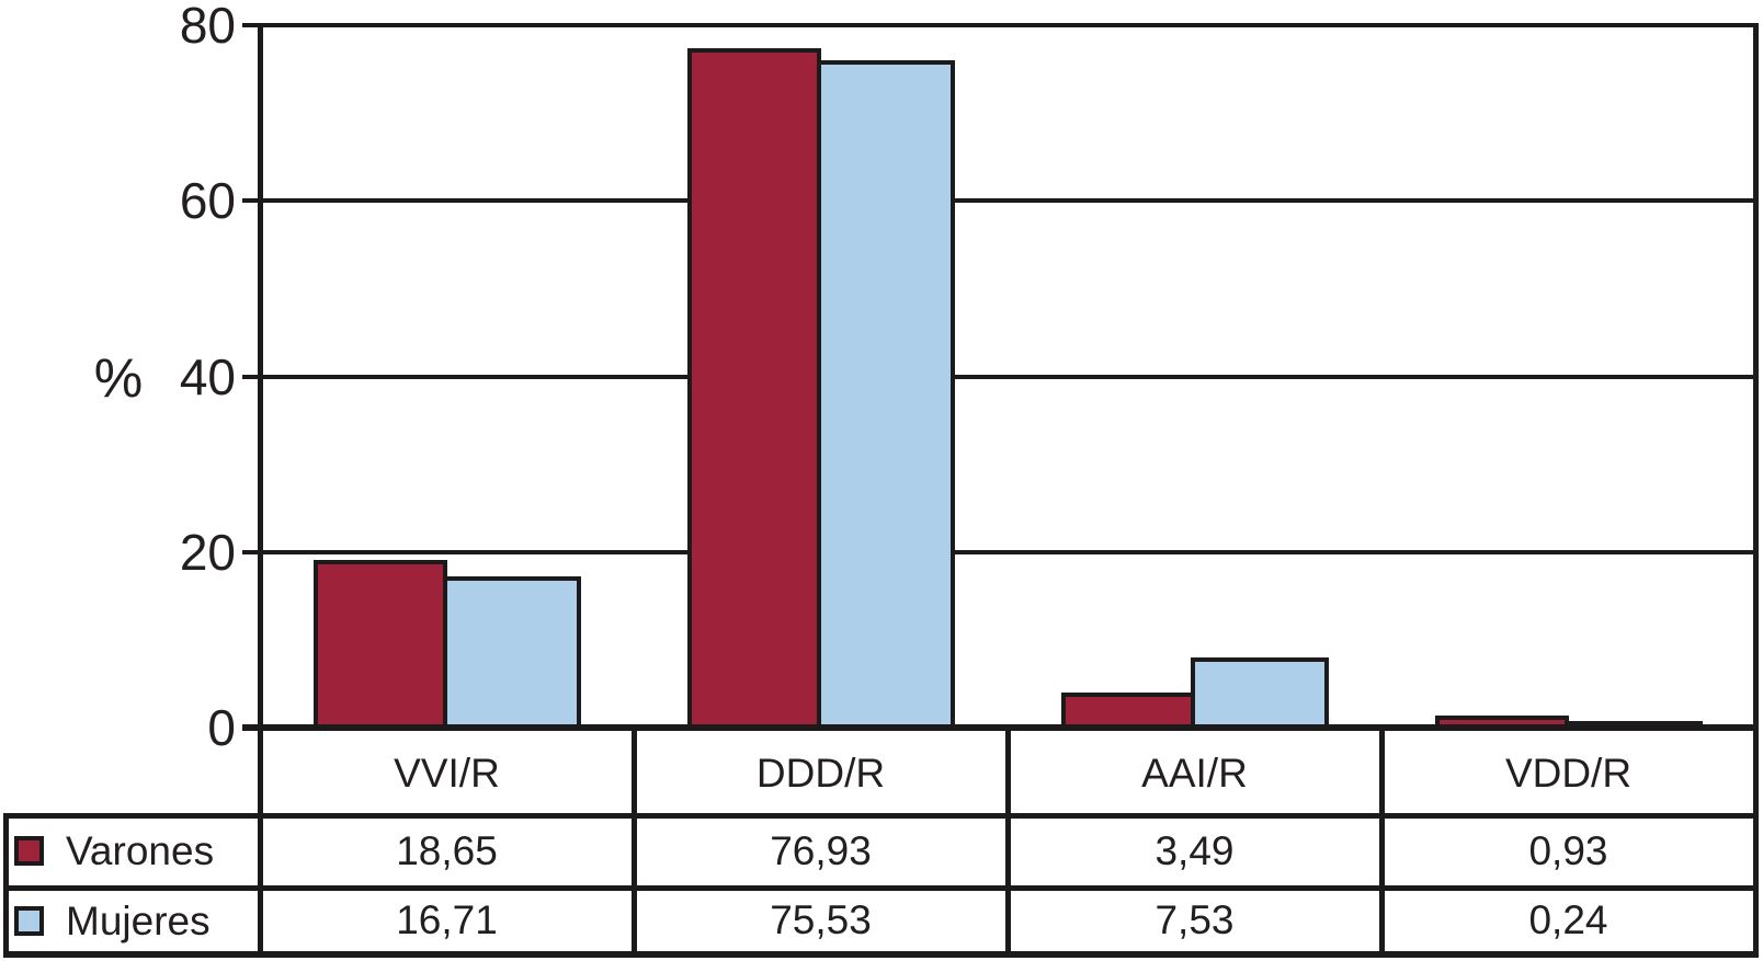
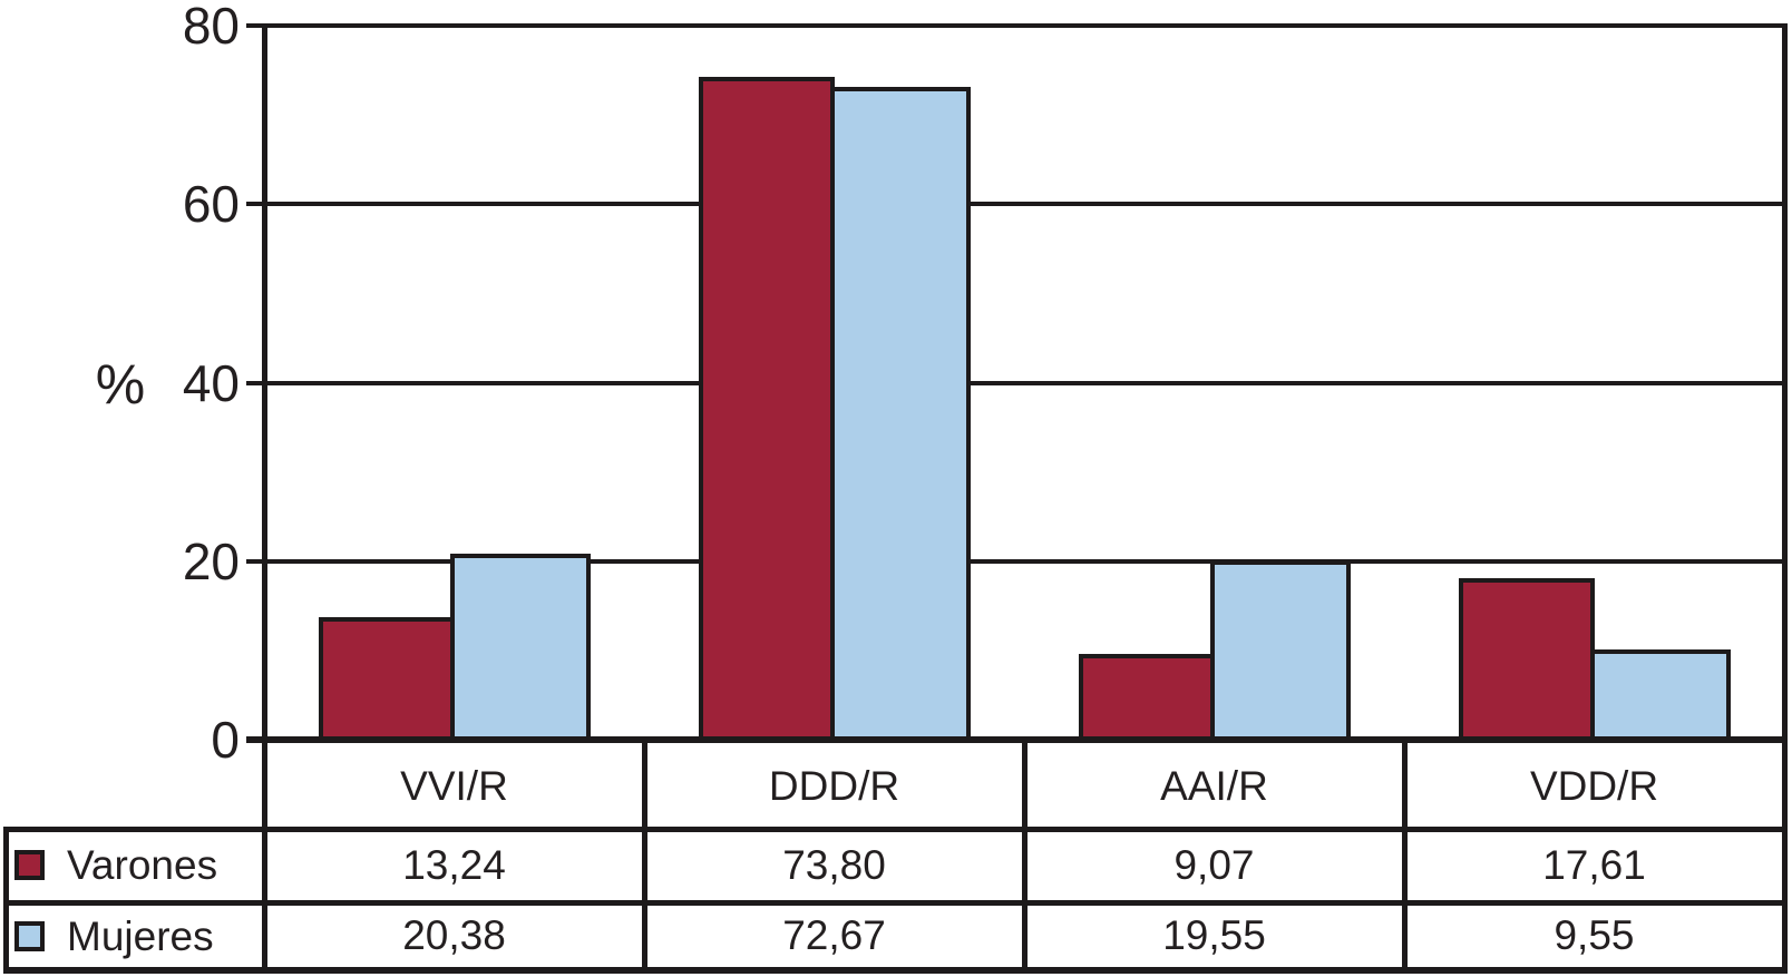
Varones/VVI/R: 18,65 -> 13,24
Mujeres/VVI/R: 16,71 -> 20,38
Varones/DDD/R: 76,93 -> 73,80
Mujeres/DDD/R: 75,53 -> 72,67
Varones/AAI/R: 3,49 -> 9,07
Mujeres/AAI/R: 7,53 -> 19,55
Varones/VDD/R: 0,93 -> 17,61
Mujeres/VDD/R: 0,24 -> 9,55
